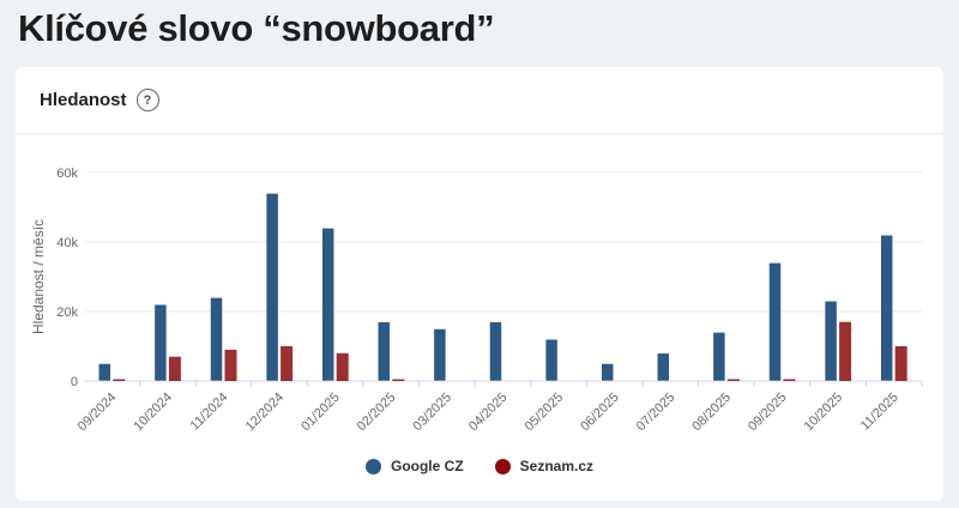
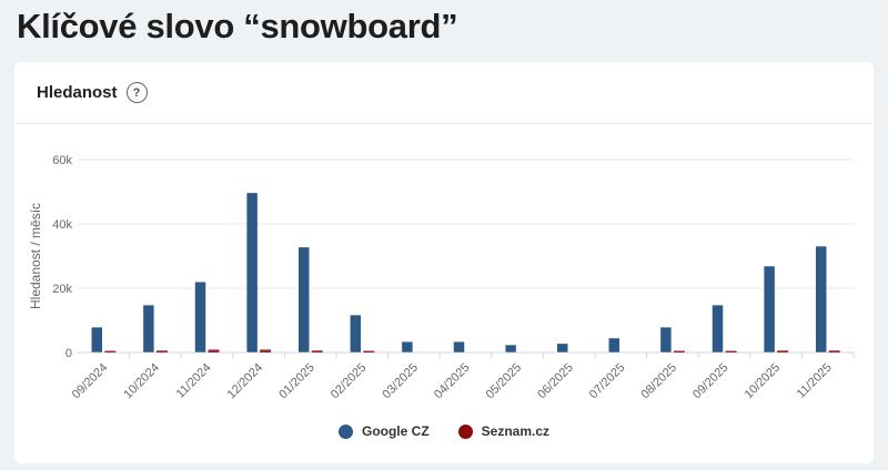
Google CZ/09/2024: 5k -> 8k
Google CZ/10/2024: 22k -> 15k
Seznam.cz/10/2024: 7k -> 1k
Google CZ/11/2024: 24k -> 22k
Seznam.cz/11/2024: 9k -> 1k
Google CZ/12/2024: 54k -> 50k
Seznam.cz/12/2024: 10k -> 1k
Google CZ/01/2025: 44k -> 33k
Seznam.cz/01/2025: 8k -> 1k
Google CZ/02/2025: 17k -> 12k
Google CZ/03/2025: 15k -> 3k
Google CZ/04/2025: 17k -> 3k
Google CZ/05/2025: 12k -> 2k
Google CZ/06/2025: 5k -> 3k
Google CZ/07/2025: 8k -> 4k
Google CZ/08/2025: 14k -> 8k
Google CZ/09/2025: 34k -> 15k
Google CZ/10/2025: 23k -> 27k
Seznam.cz/10/2025: 17k -> 1k
Google CZ/11/2025: 42k -> 33k
Seznam.cz/11/2025: 10k -> 1k
